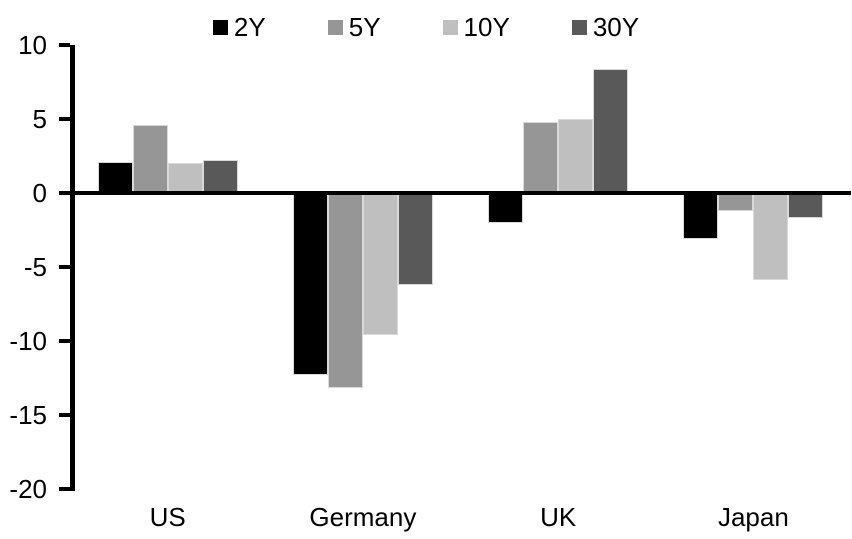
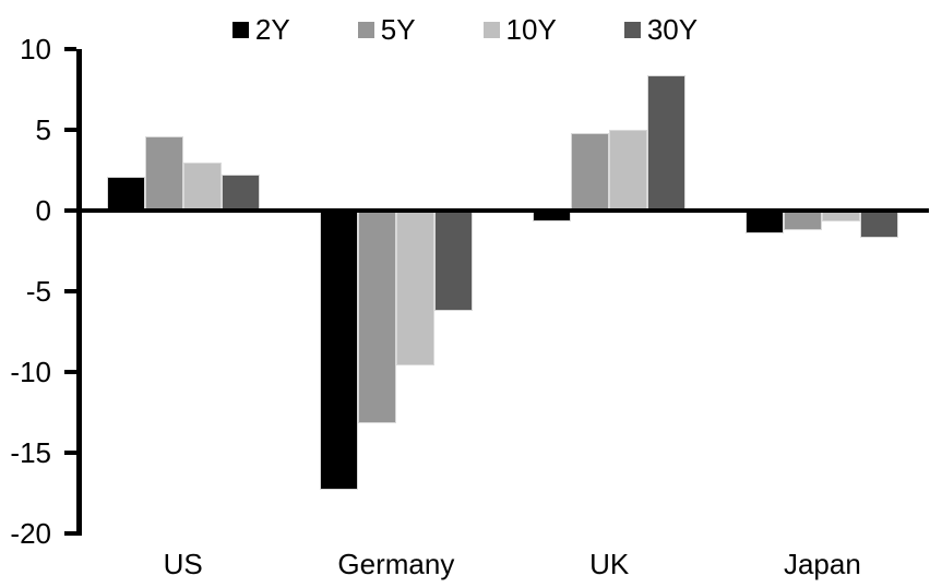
10Y/US: 2.0 -> 3.0
2Y/Germany: -12.3 -> -17.3
2Y/UK: -2.0 -> -0.7
2Y/Japan: -3.1 -> -1.4
10Y/Japan: -5.9 -> -0.7
